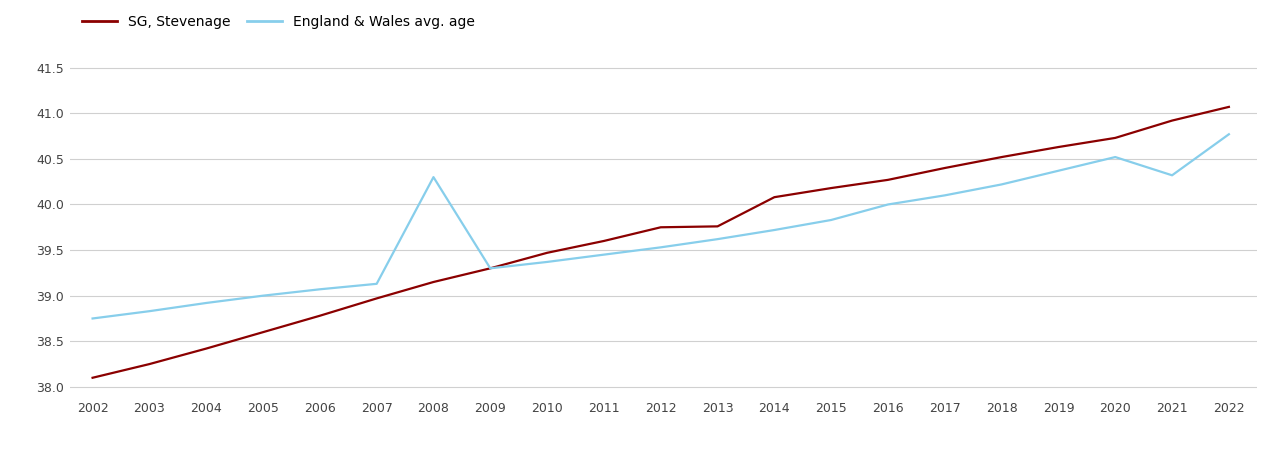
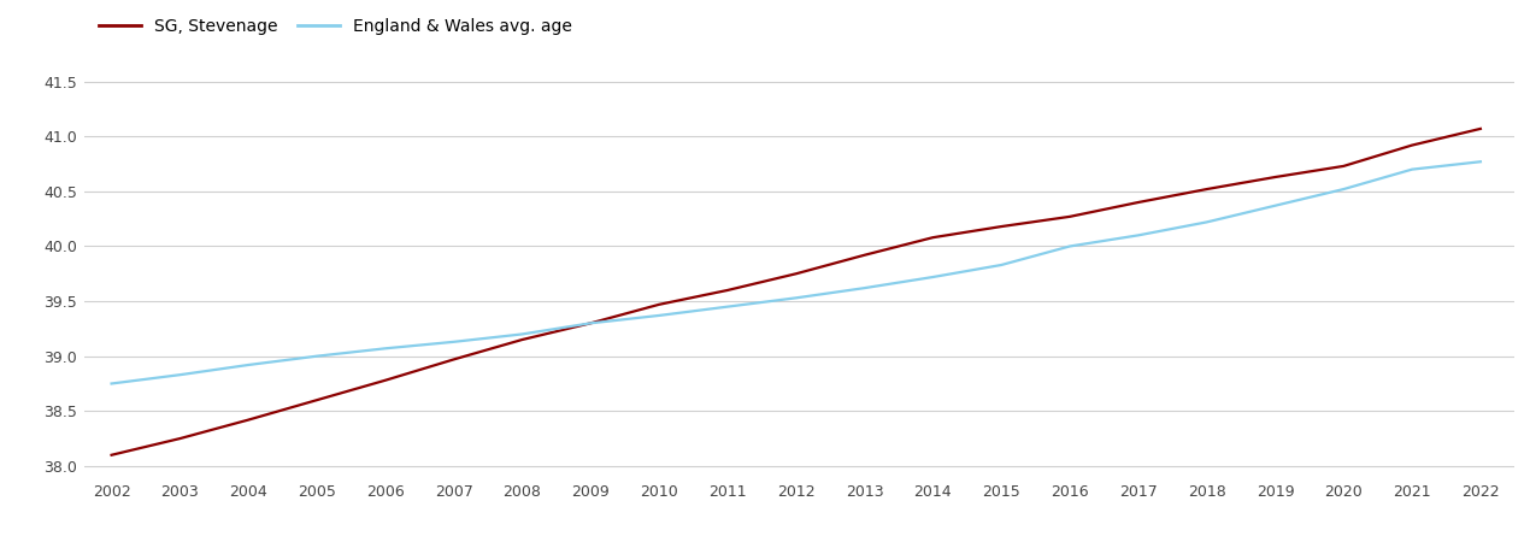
England & Wales avg. age/2008: 40.30 -> 39.20
SG, Stevenage/2013: 39.76 -> 39.92
England & Wales avg. age/2021: 40.32 -> 40.70
